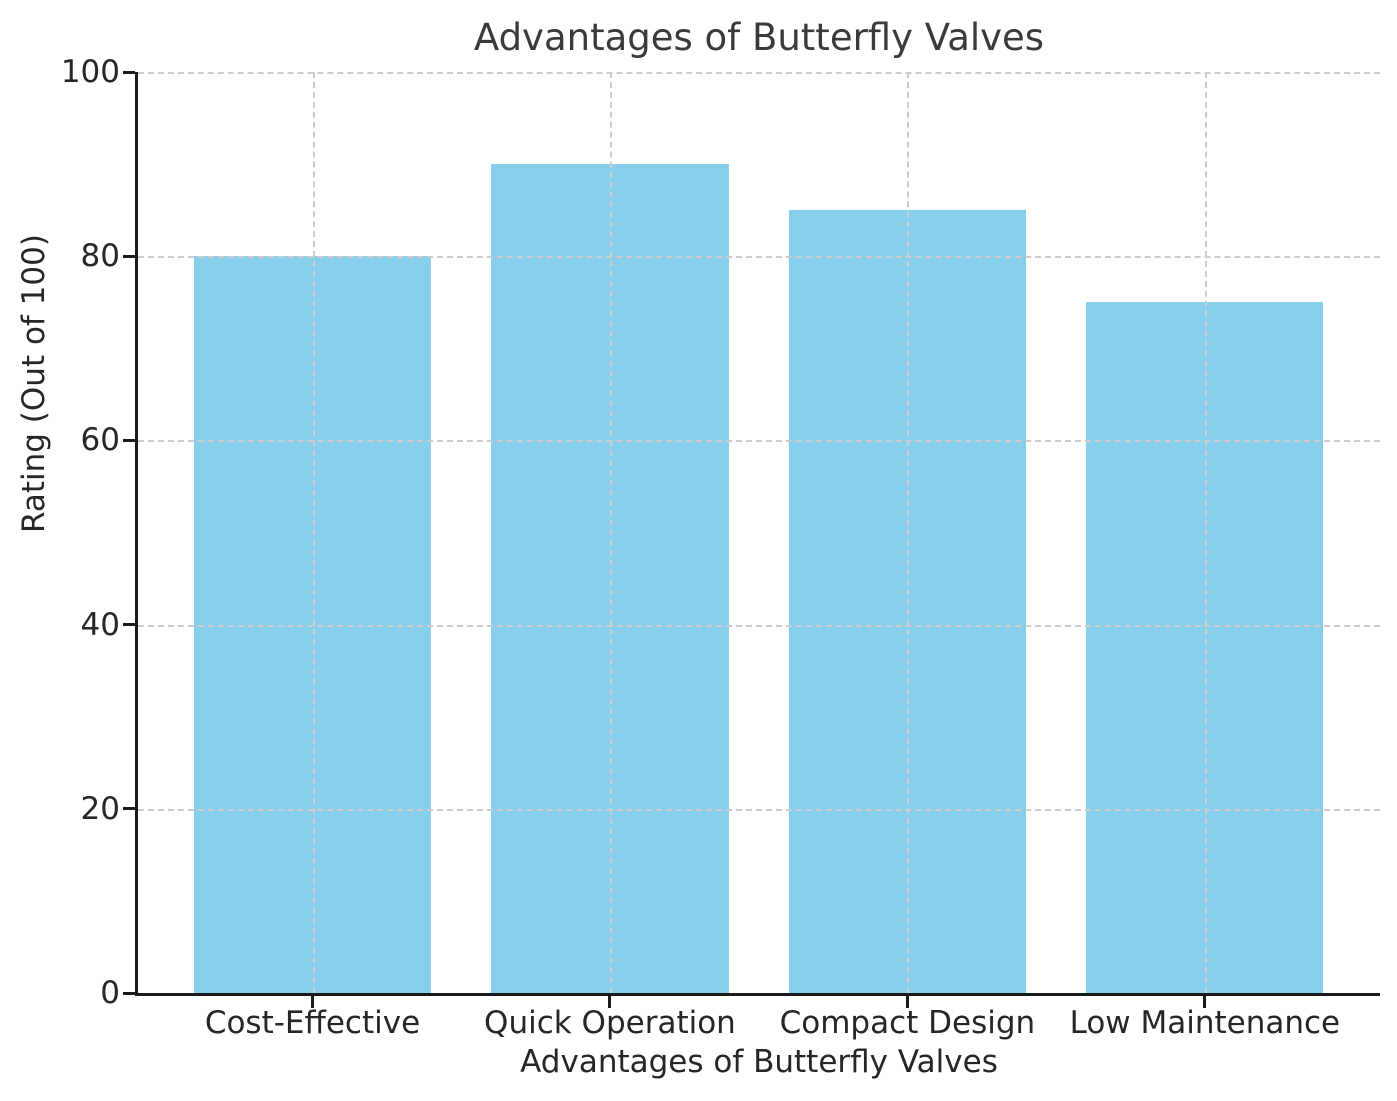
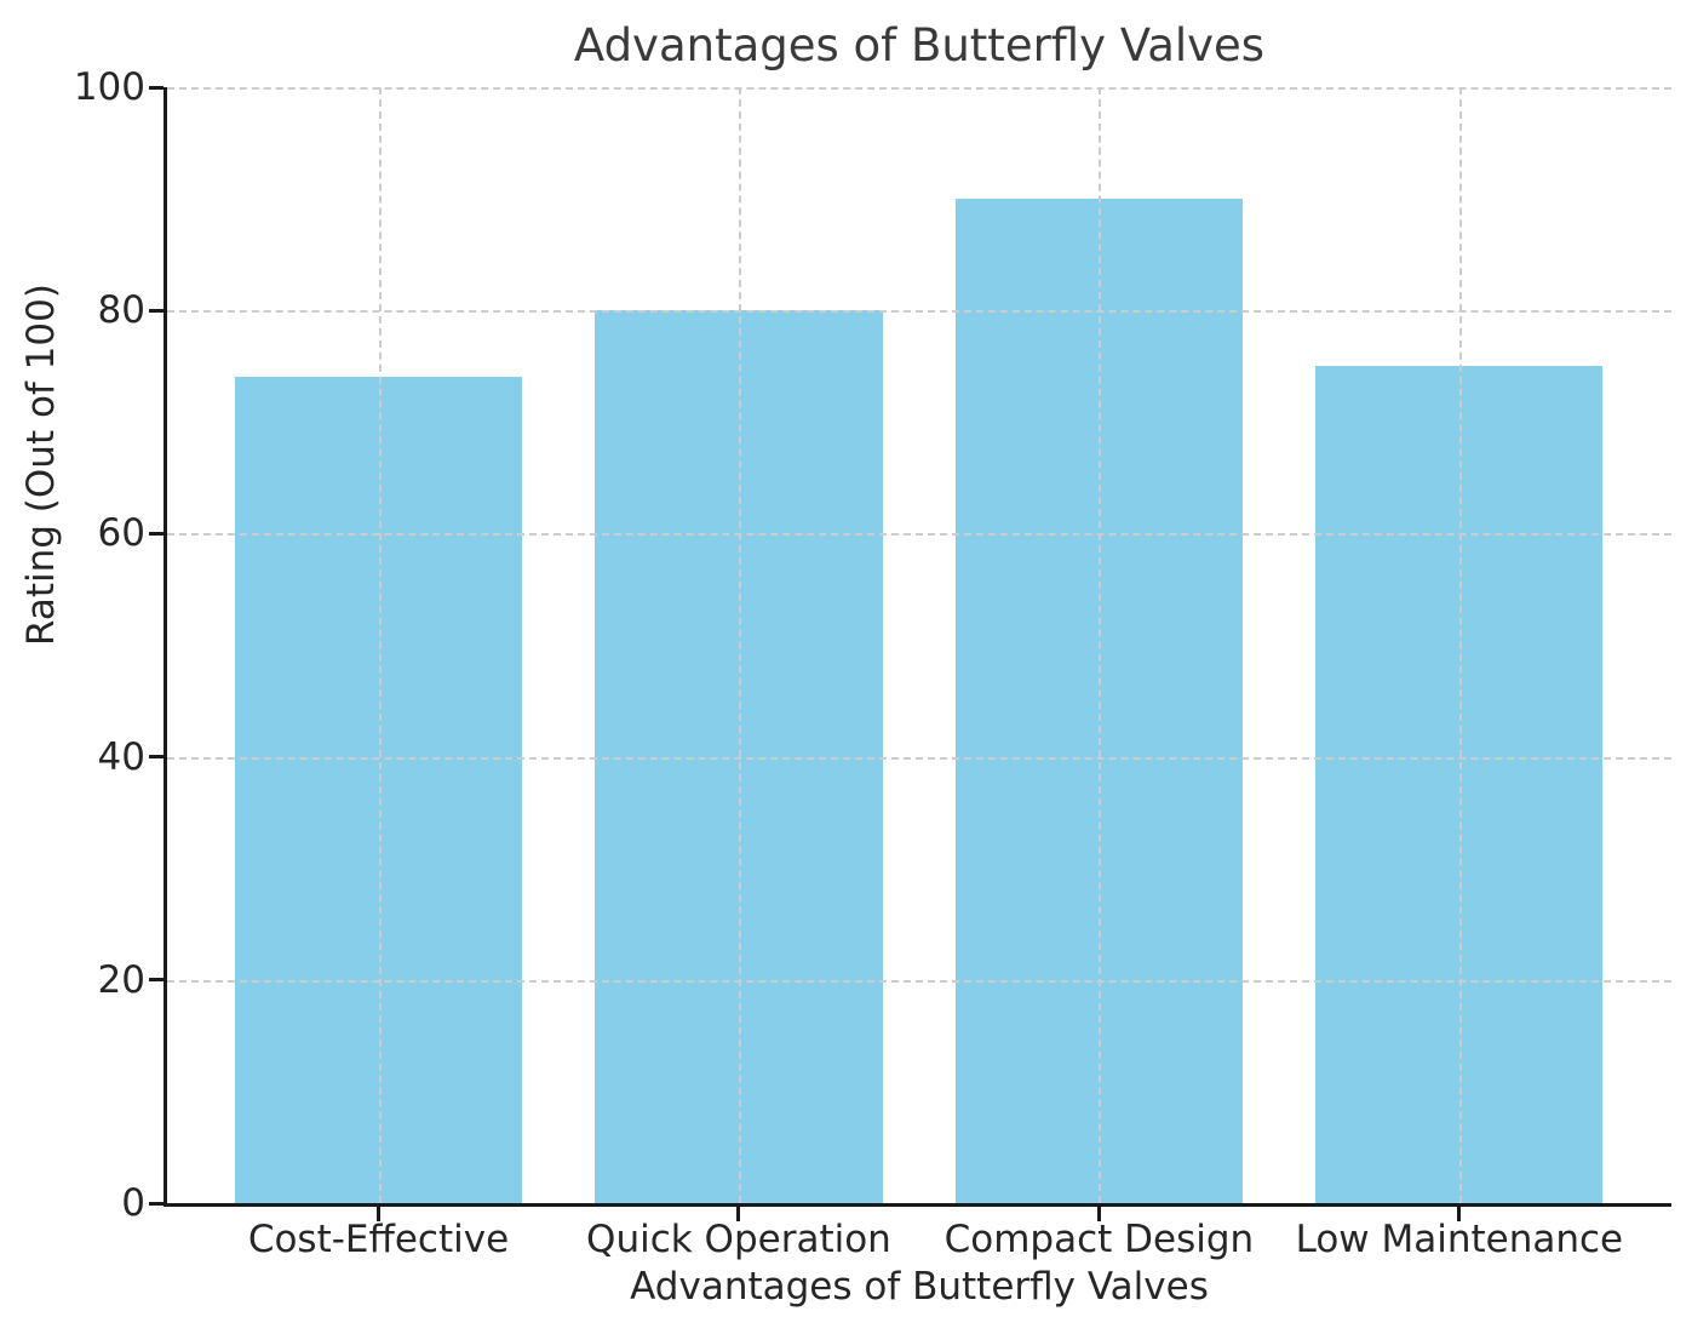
Cost-Effective: 80 -> 74
Quick Operation: 90 -> 80
Compact Design: 85 -> 90
